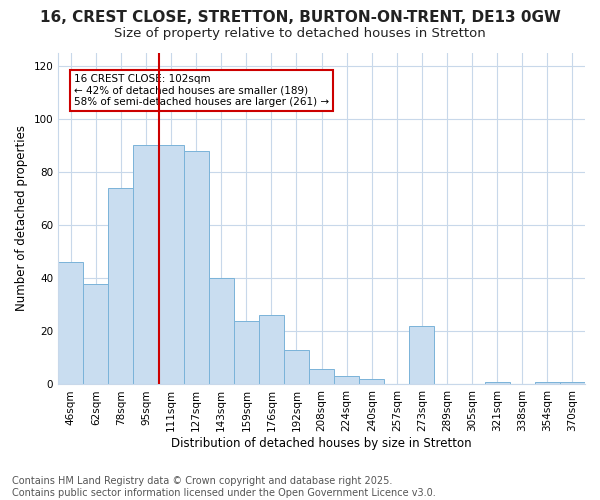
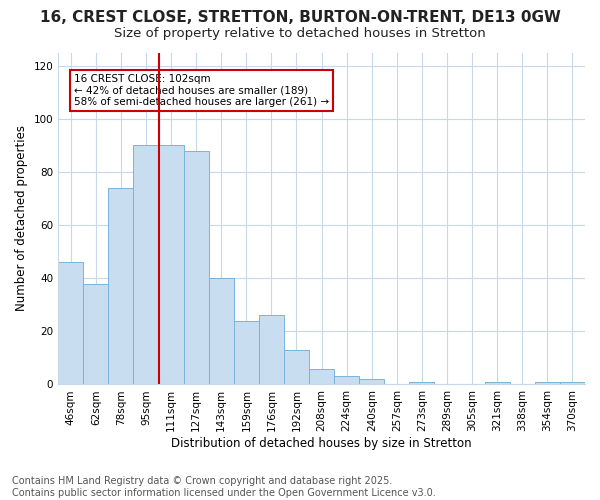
273sqm: 22 -> 1
